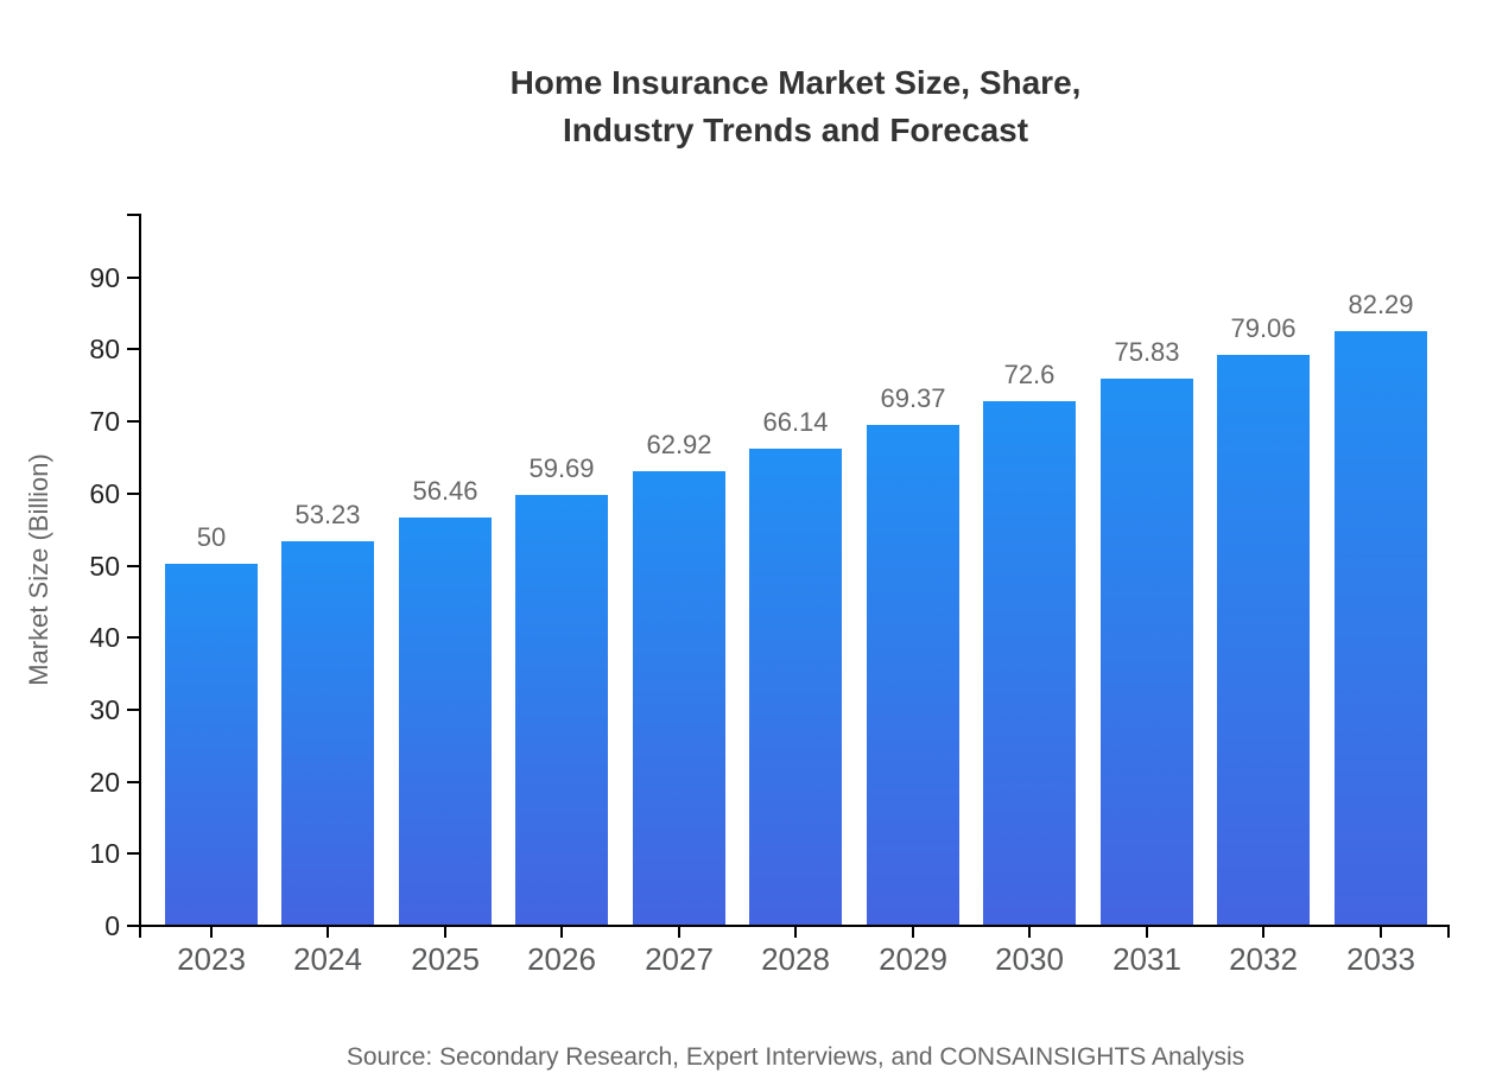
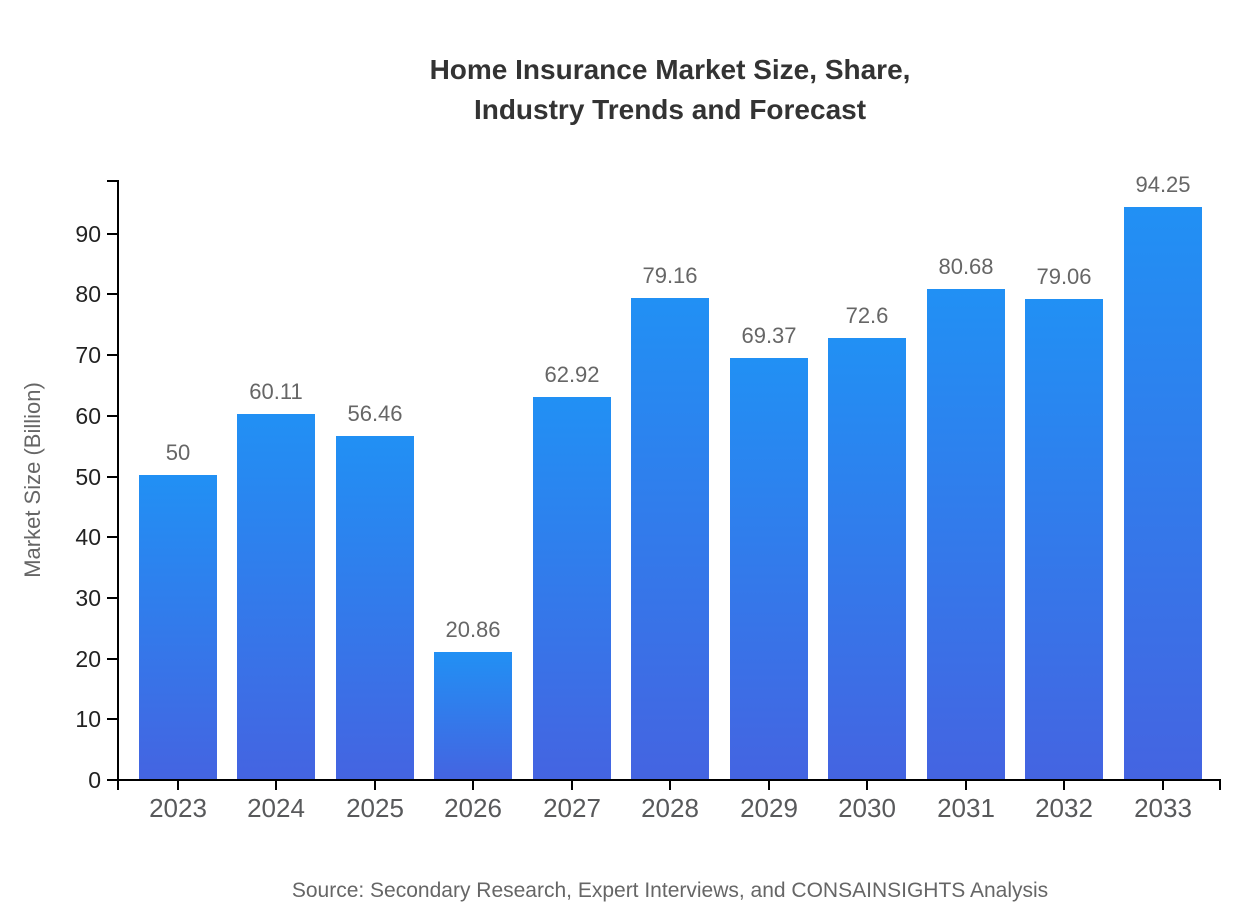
2024: 53.23 -> 60.11
2026: 59.69 -> 20.86
2028: 66.14 -> 79.16
2031: 75.83 -> 80.68
2033: 82.29 -> 94.25
